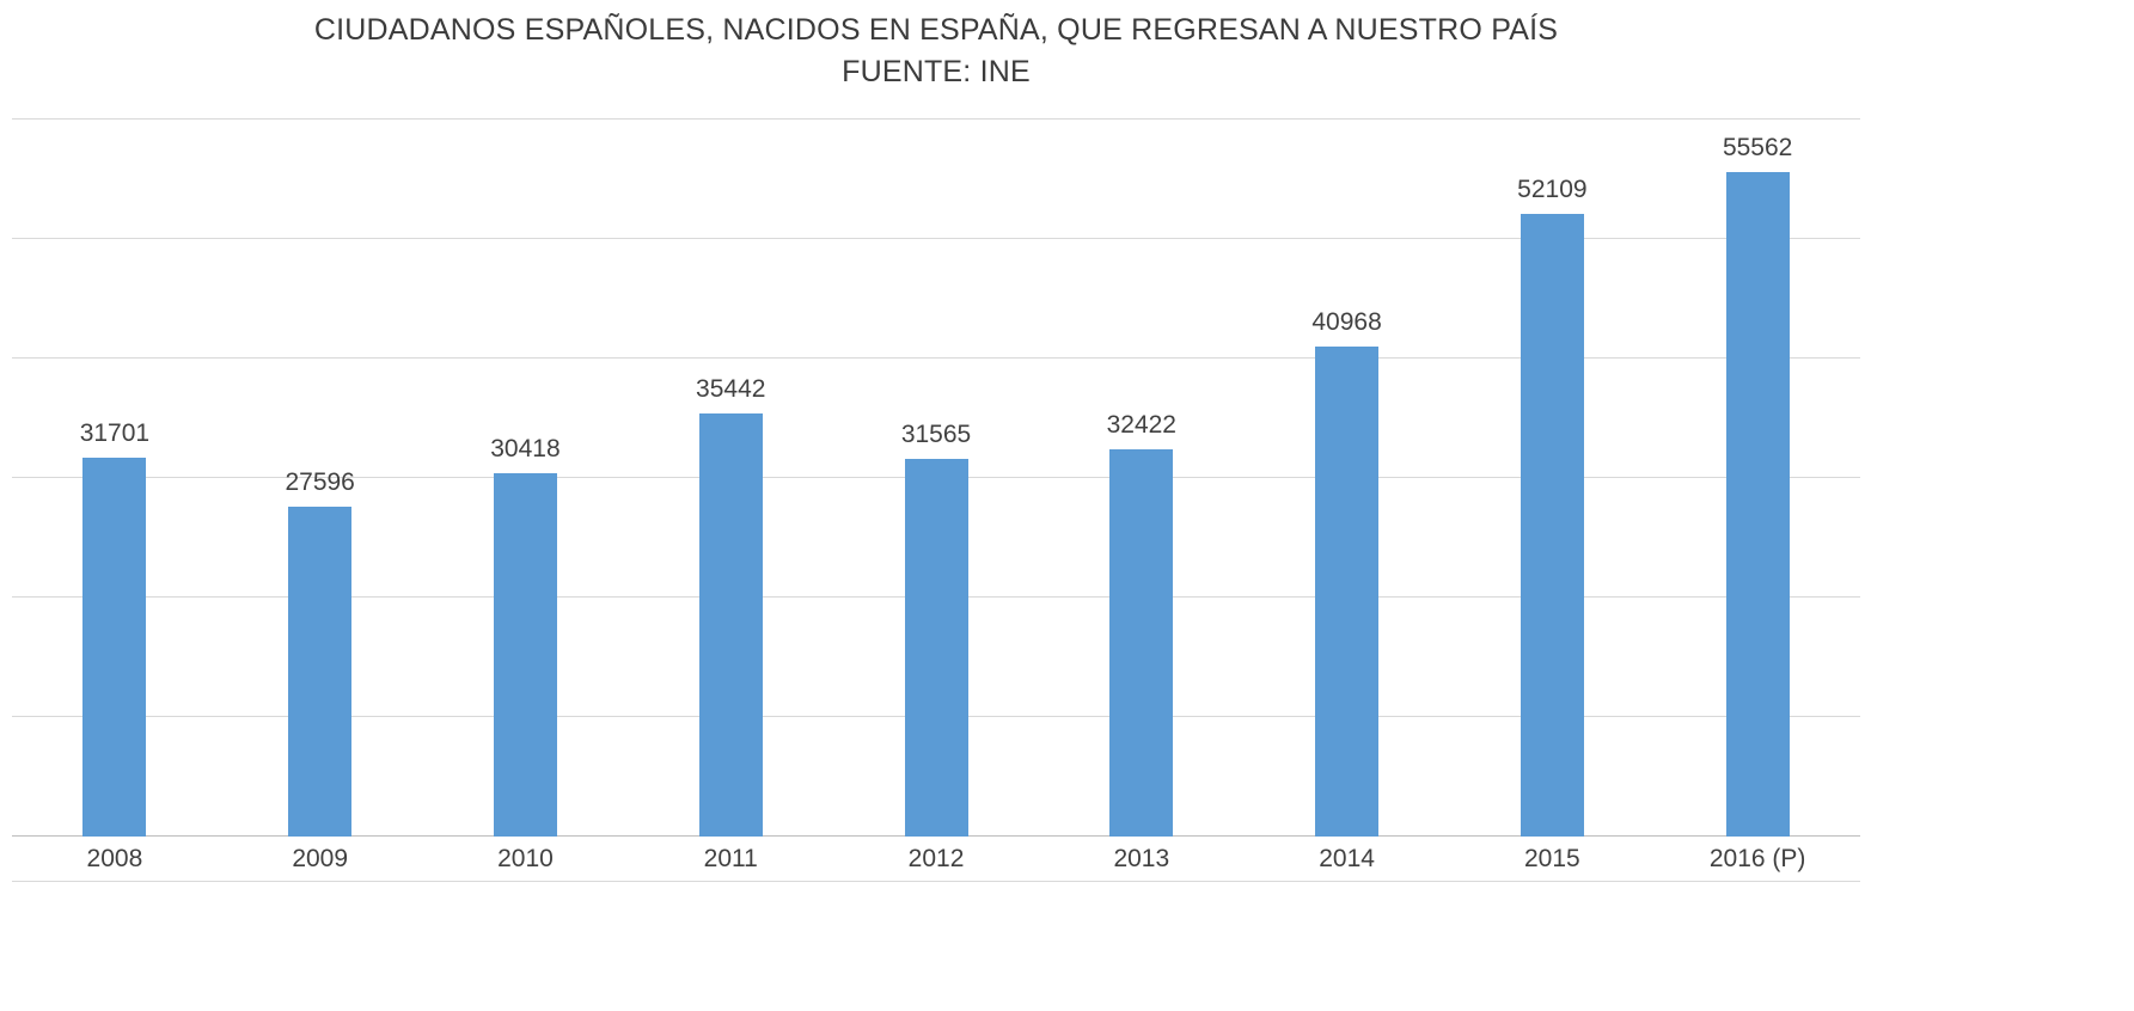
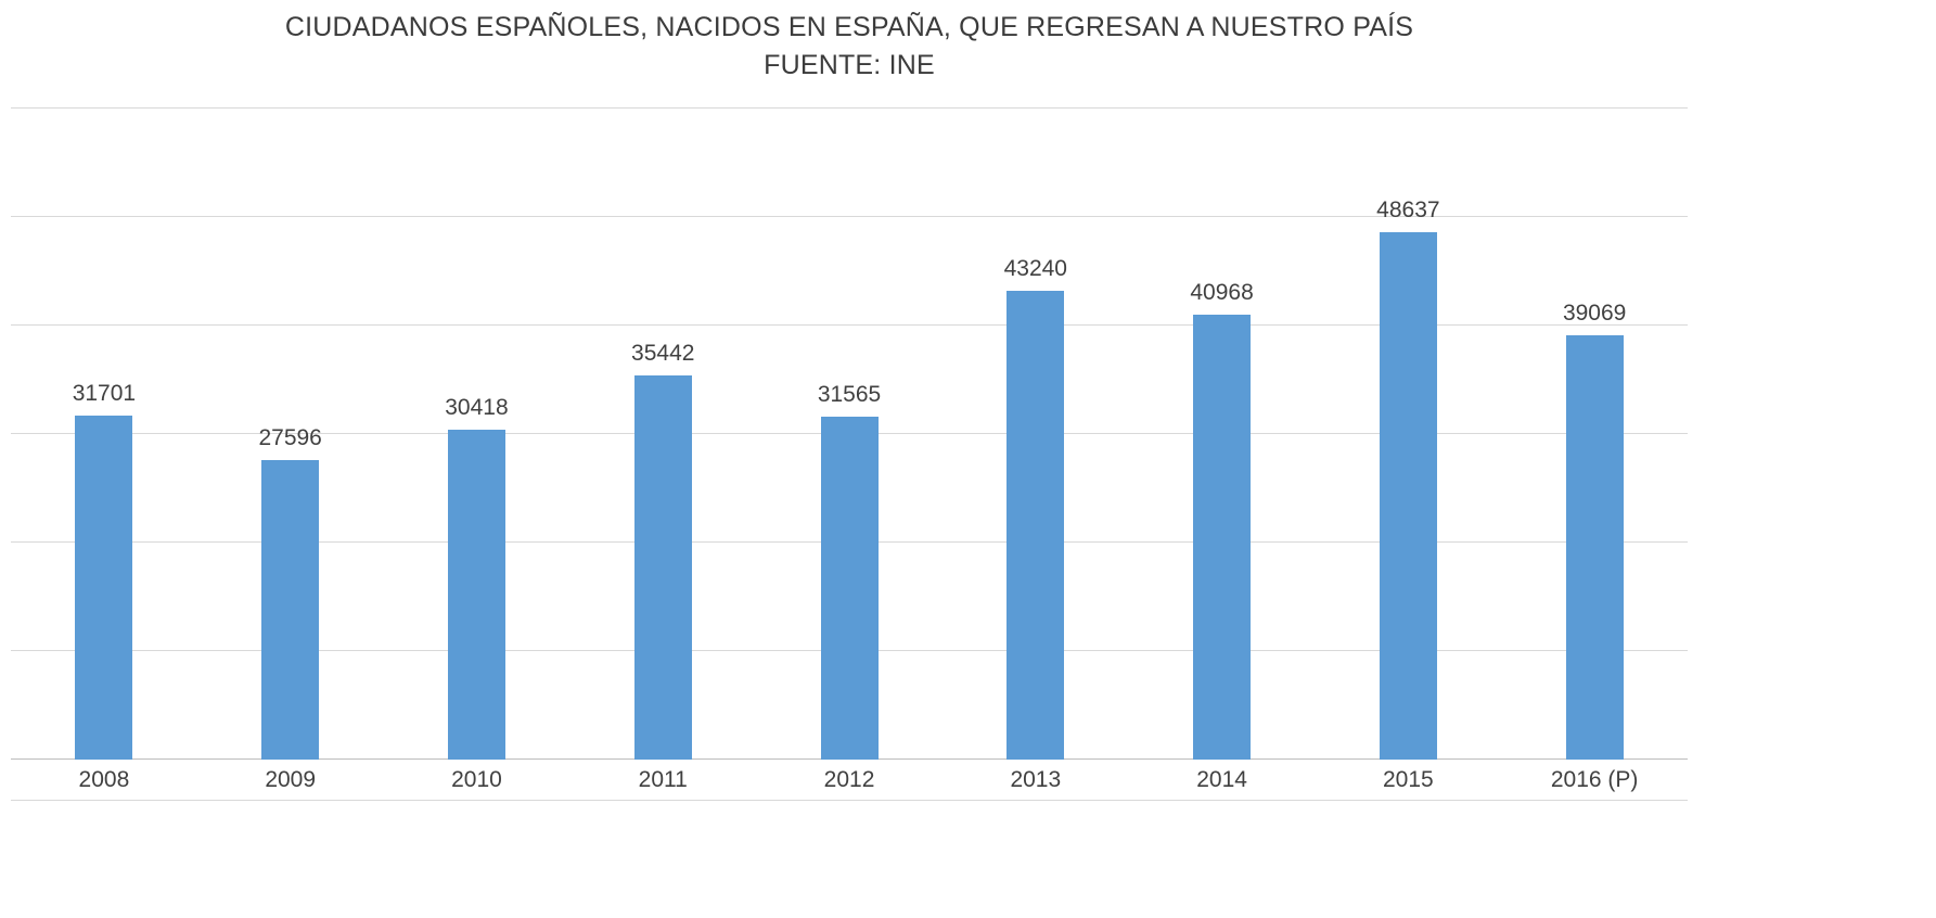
2013: 32422 -> 43240
2015: 52109 -> 48637
2016 (P): 55562 -> 39069
